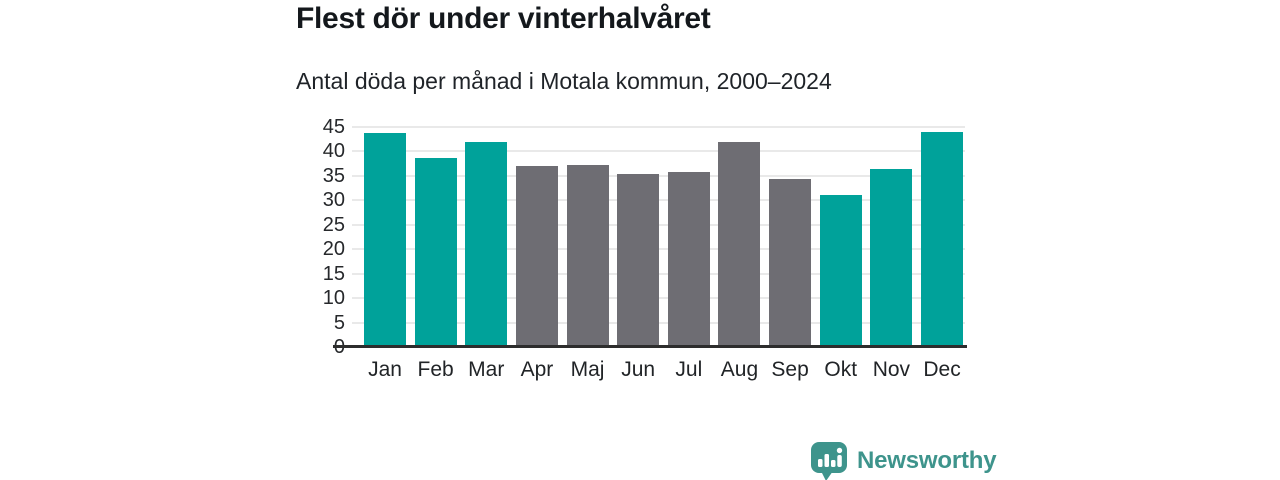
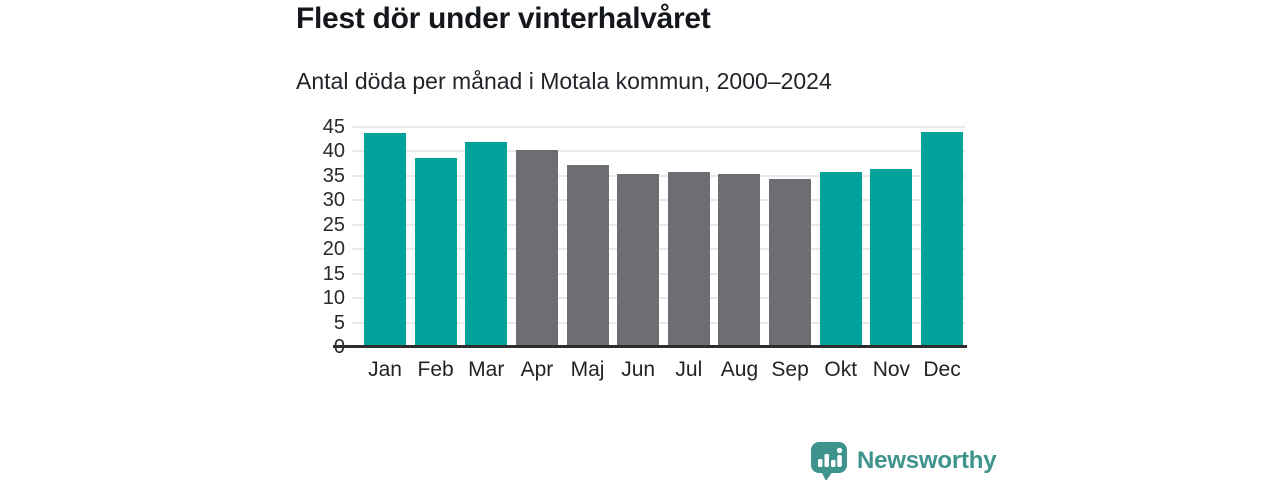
Apr: 37 -> 40
Aug: 42 -> 35
Okt: 31 -> 36
